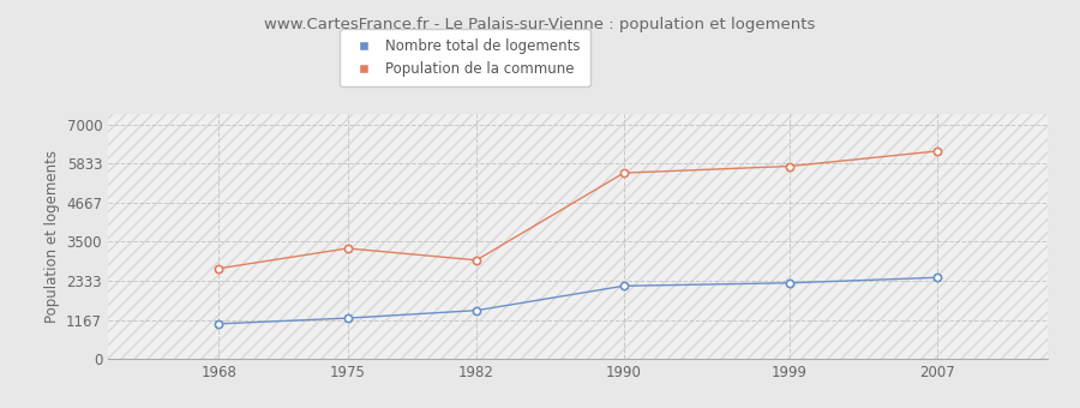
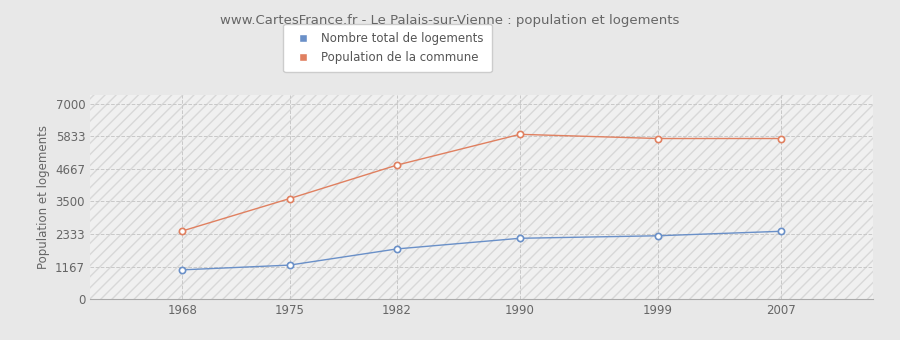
Population de la commune/1968: 2700 -> 2440
Population de la commune/1975: 3300 -> 3600
Nombre total de logements/1982: 1450 -> 1800
Population de la commune/1982: 2950 -> 4800
Population de la commune/1990: 5550 -> 5900
Population de la commune/2007: 6200 -> 5750
